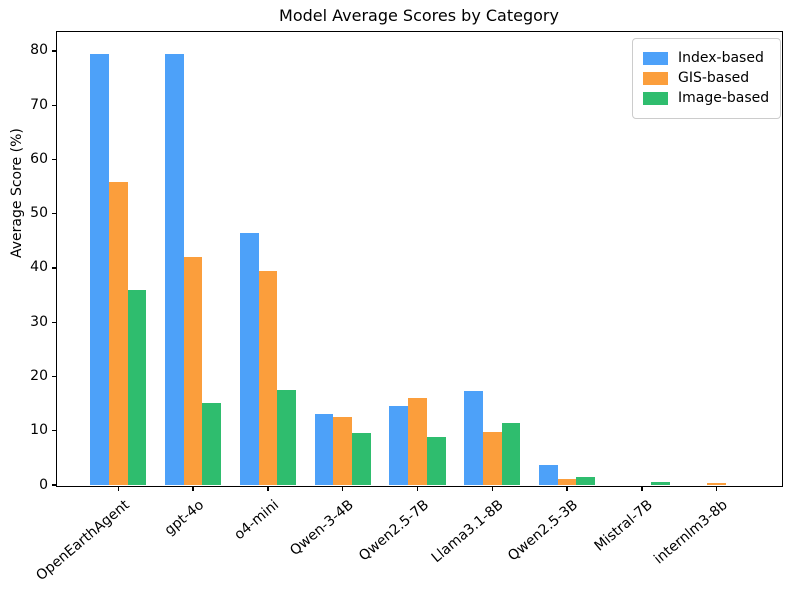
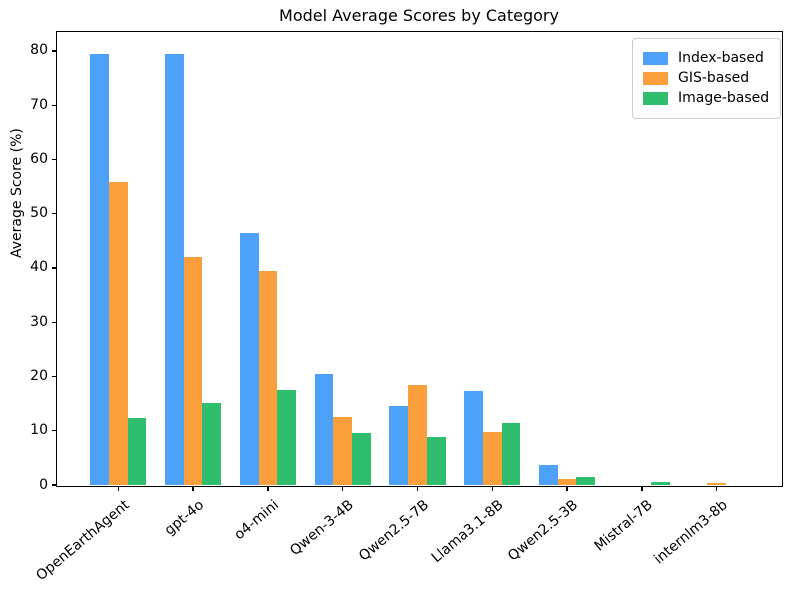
Image-based/OpenEarthAgent: 36 -> 12
Index-based/Qwen-3-4B: 13 -> 20
GIS-based/Qwen2.5-7B: 16 -> 18
